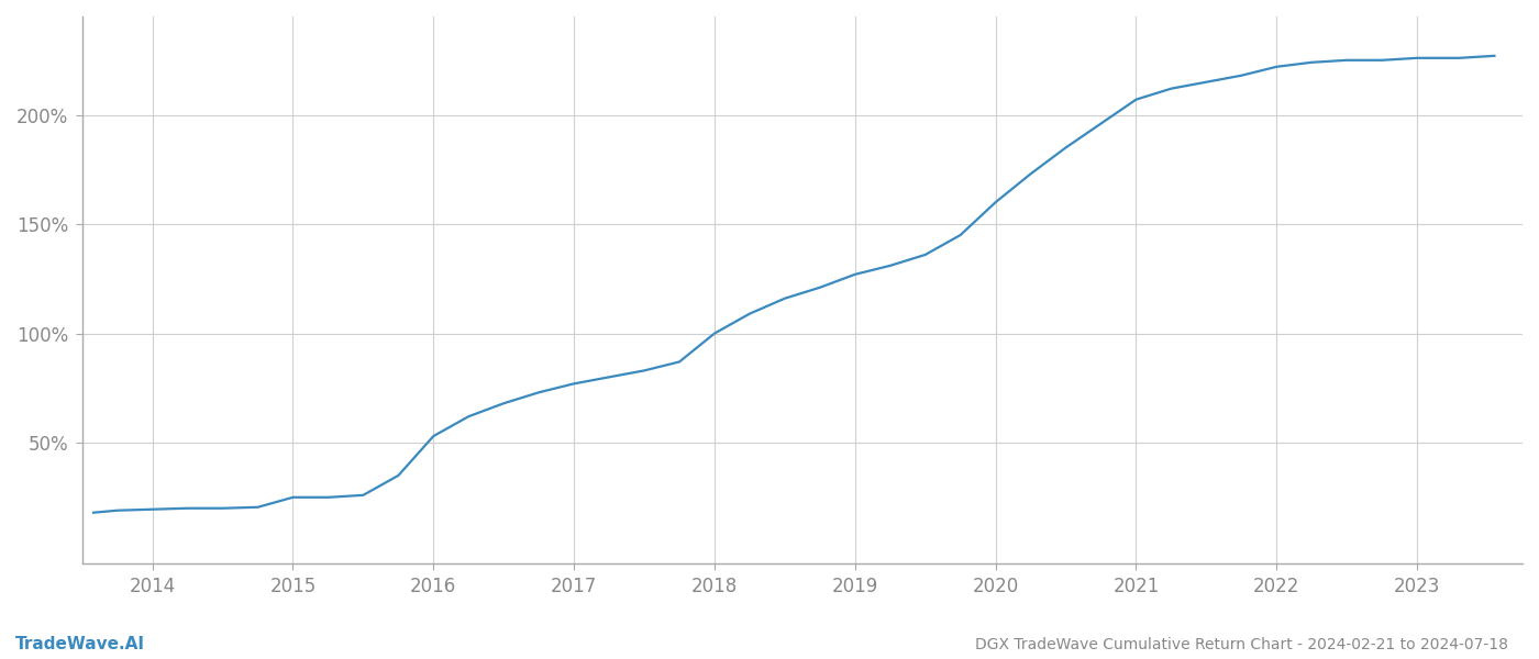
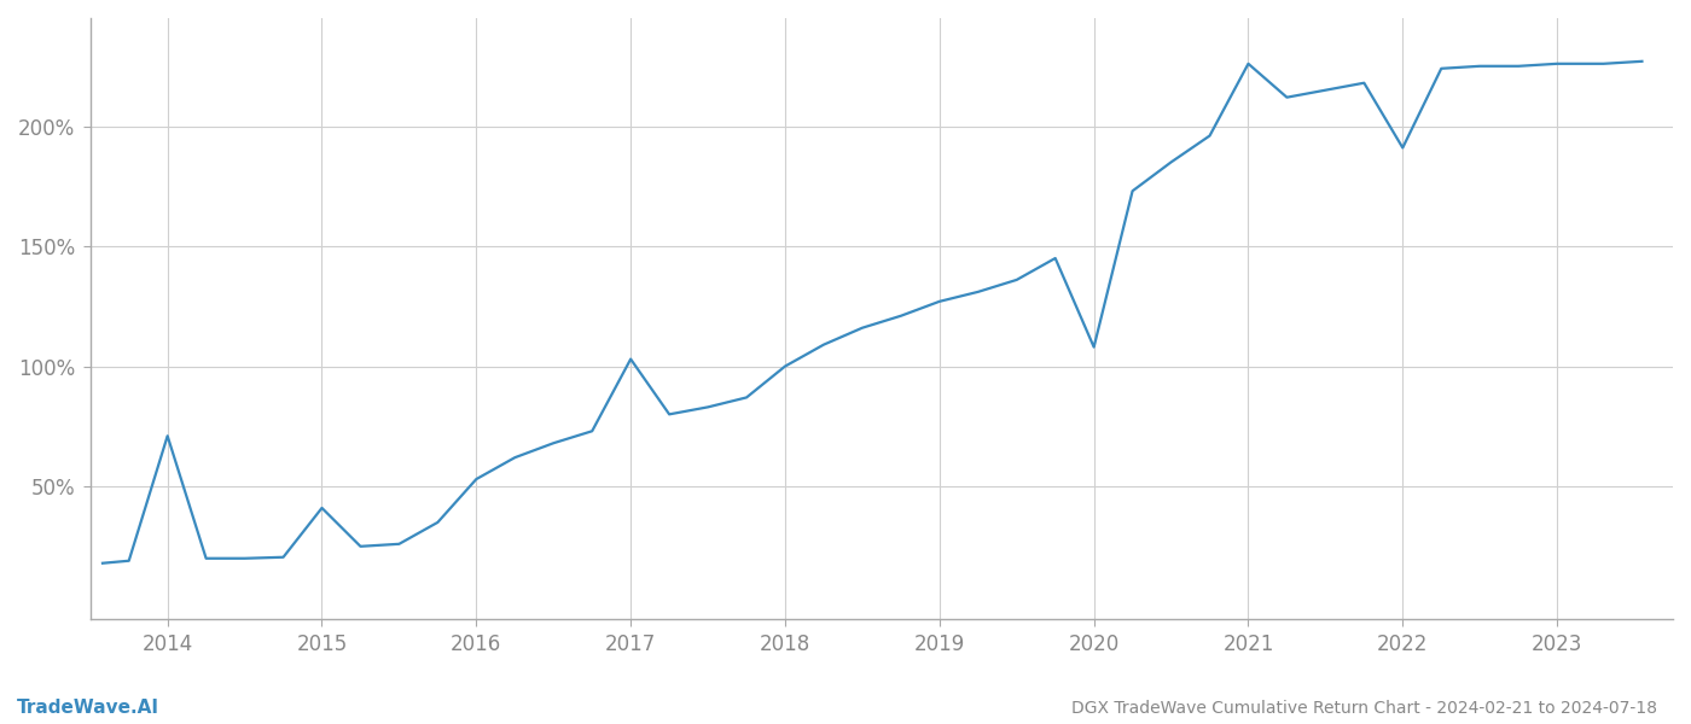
2014: 20% -> 71%
2015: 25% -> 41%
2017: 77% -> 103%
2020: 160% -> 108%
2021: 207% -> 226%
2022: 222% -> 191%
